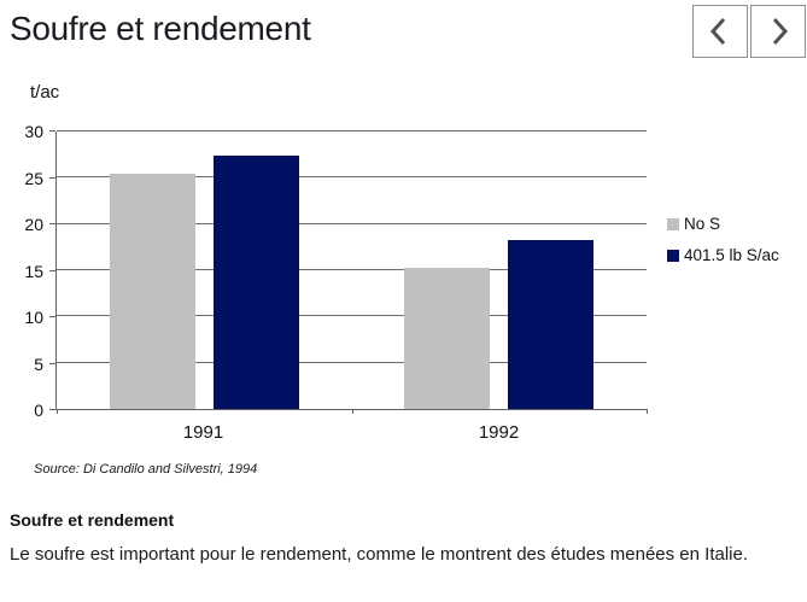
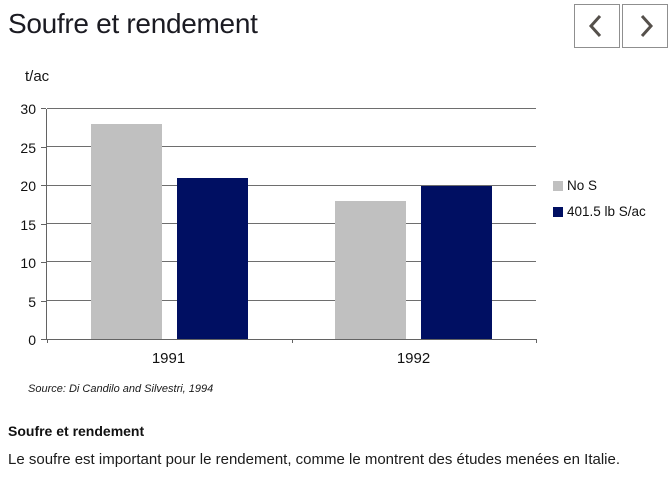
No S/1991: 26 -> 28
401.5 lb S/ac/1991: 27 -> 21
No S/1992: 15 -> 18
401.5 lb S/ac/1992: 18 -> 20
